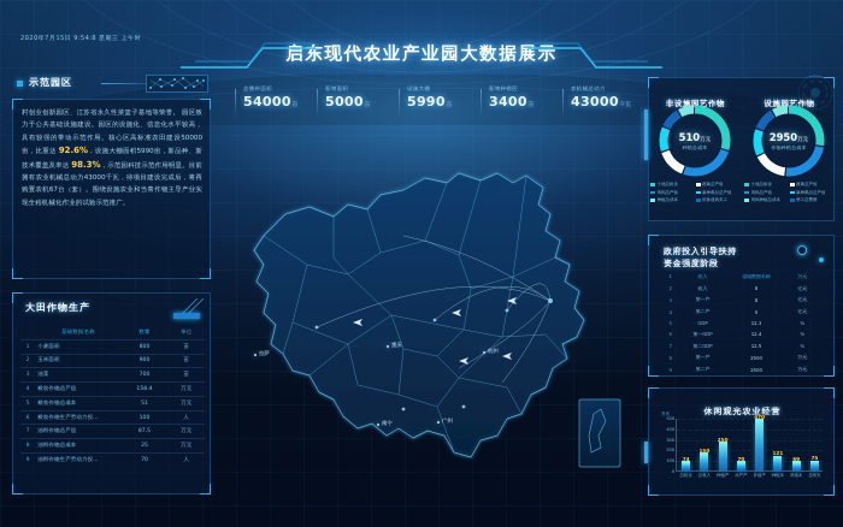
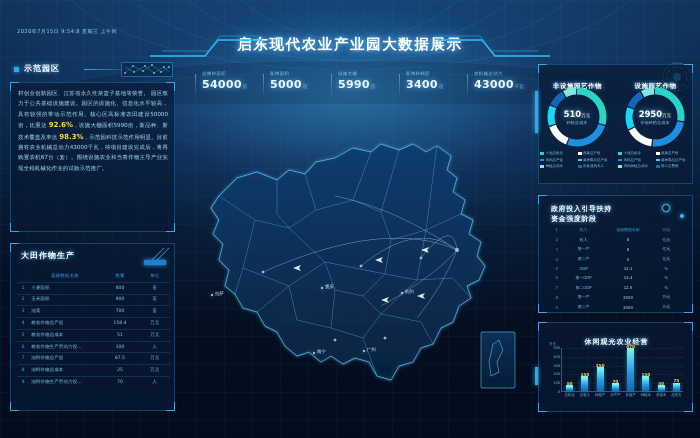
总租金: 74 -> 50
种植本: 121 -> 150
养殖本: 69 -> 50
